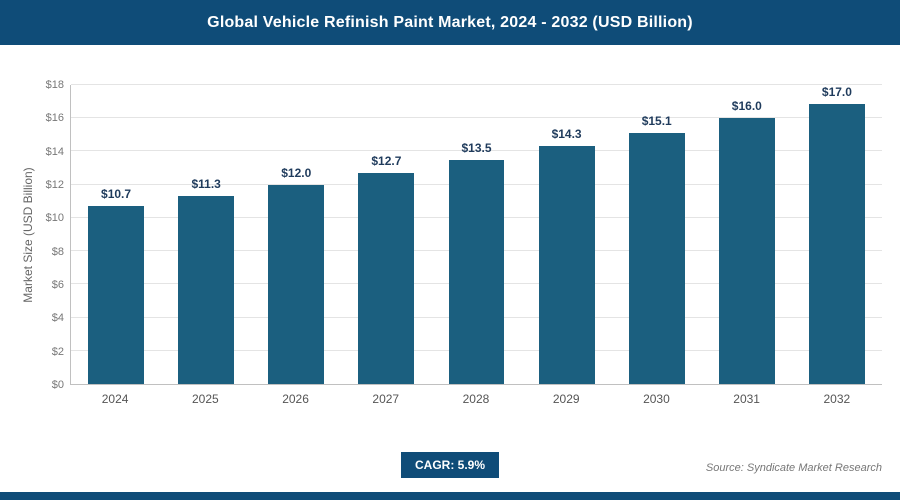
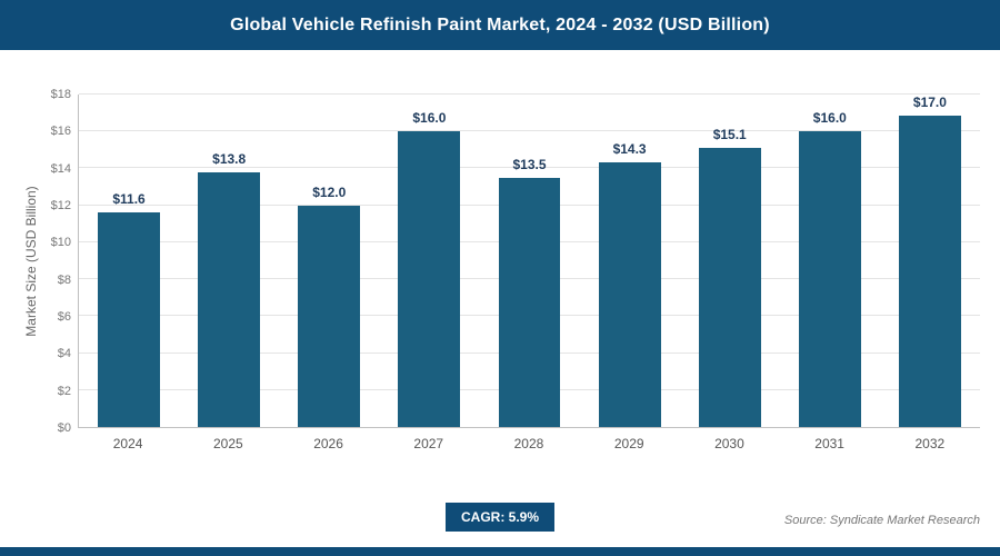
2024: $10.7 -> $11.6
2025: $11.3 -> $13.8
2027: $12.7 -> $16.0
